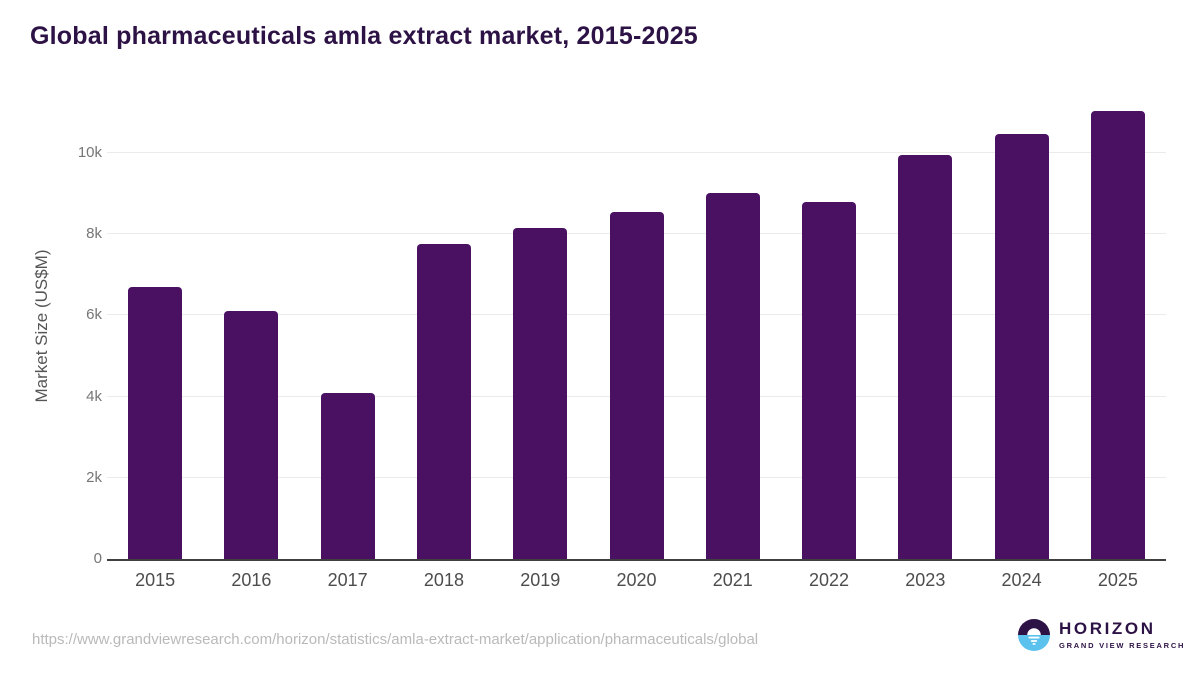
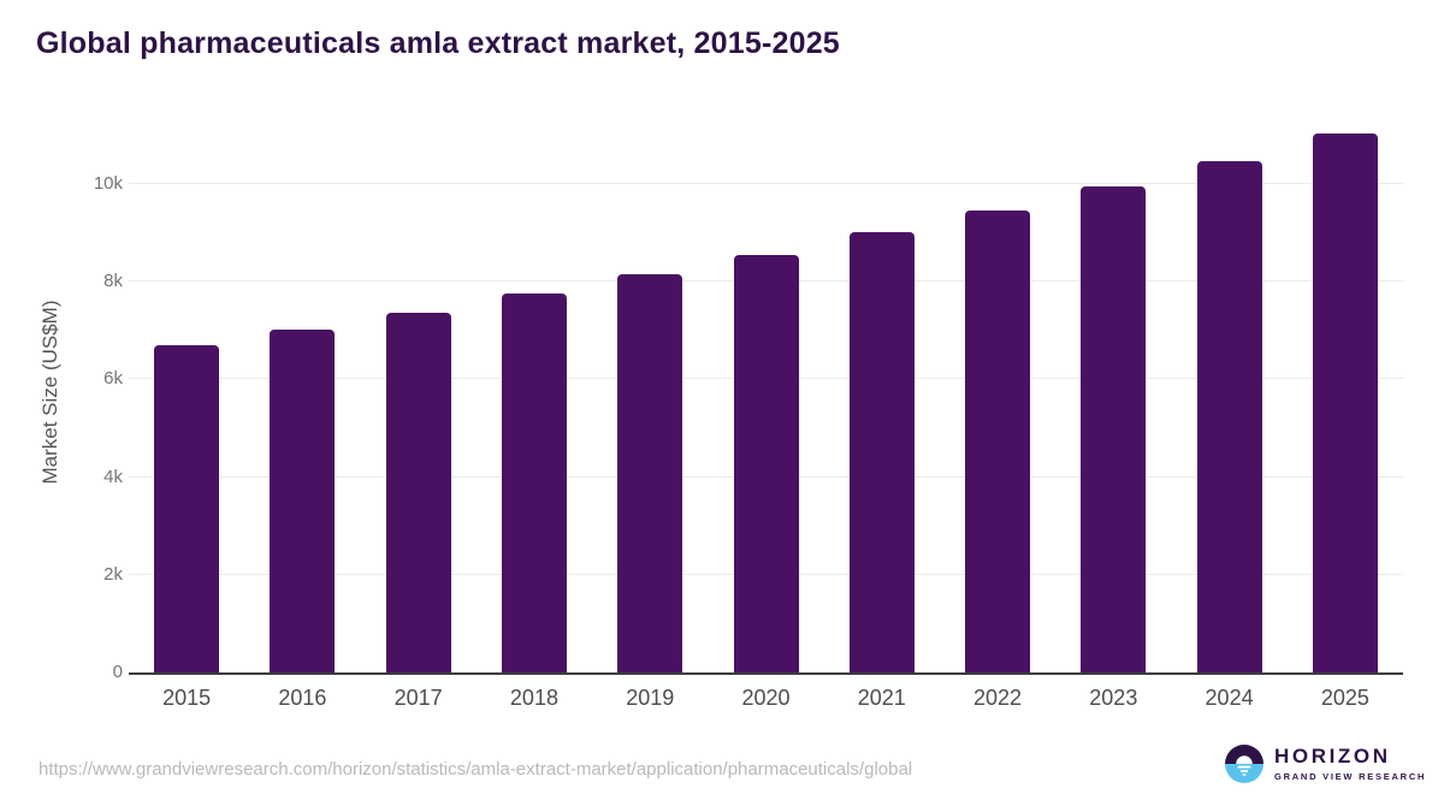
2016: 6.1k -> 7.0k
2017: 4.1k -> 7.4k
2022: 8.8k -> 9.4k
